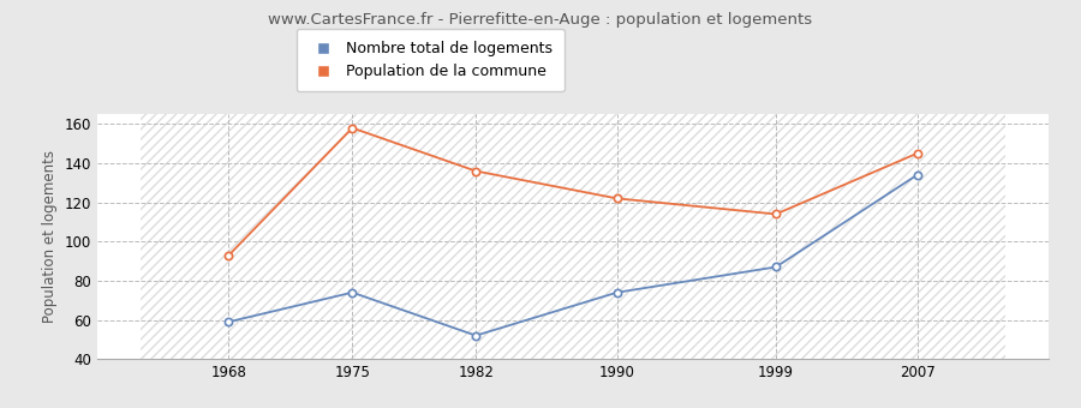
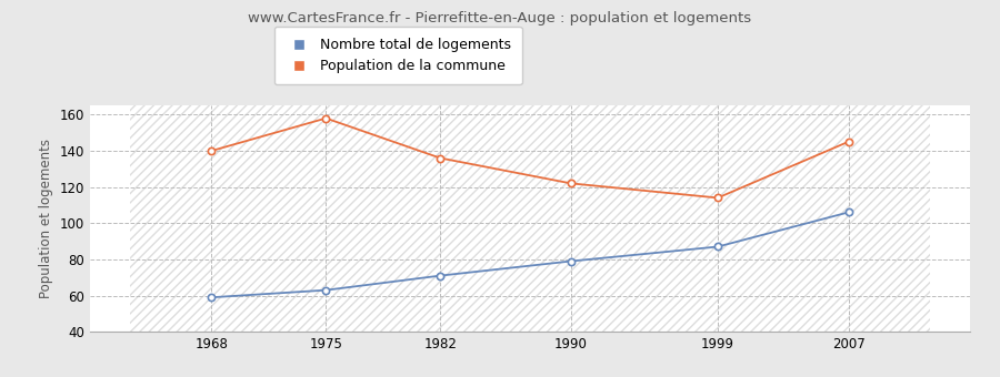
Population de la commune/1968: 93 -> 140
Nombre total de logements/1975: 74 -> 63
Nombre total de logements/1982: 52 -> 71
Nombre total de logements/1990: 74 -> 79
Nombre total de logements/2007: 134 -> 106
